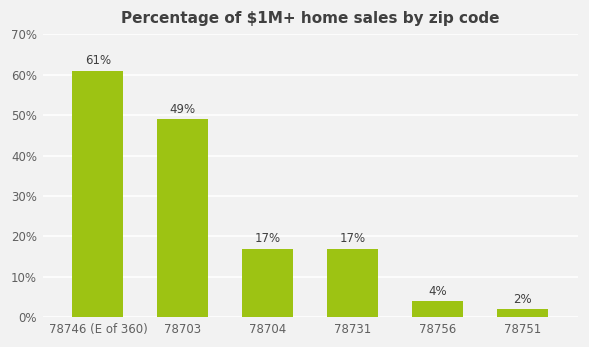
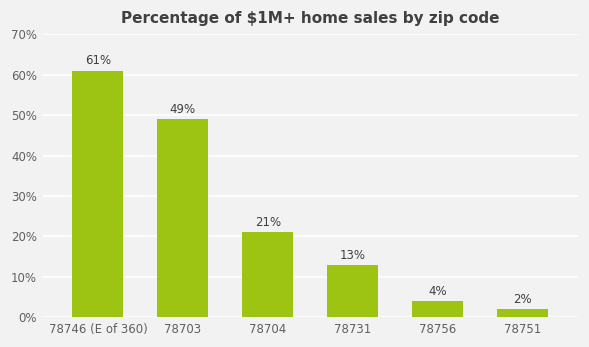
78704: 17% -> 21%
78731: 17% -> 13%
